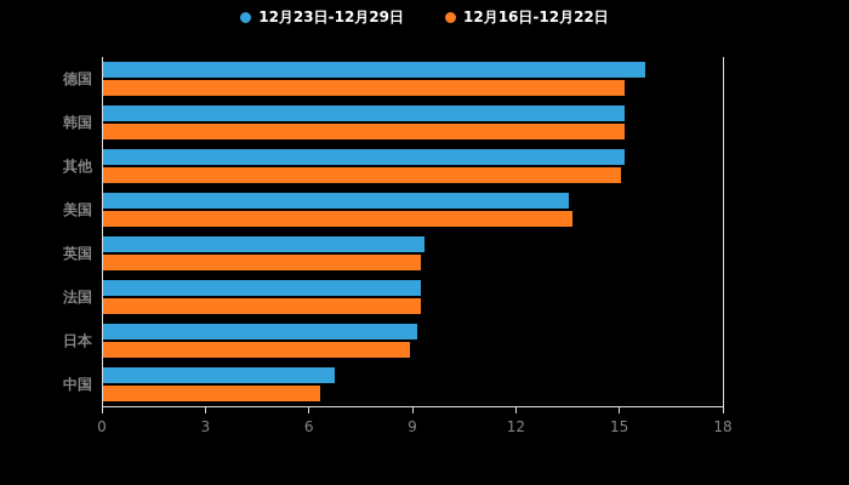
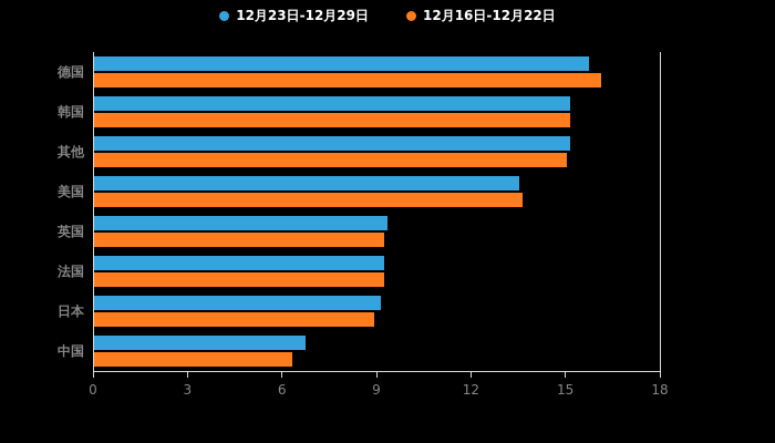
12月16日-12月22日/德国: 15.1 -> 16.1
